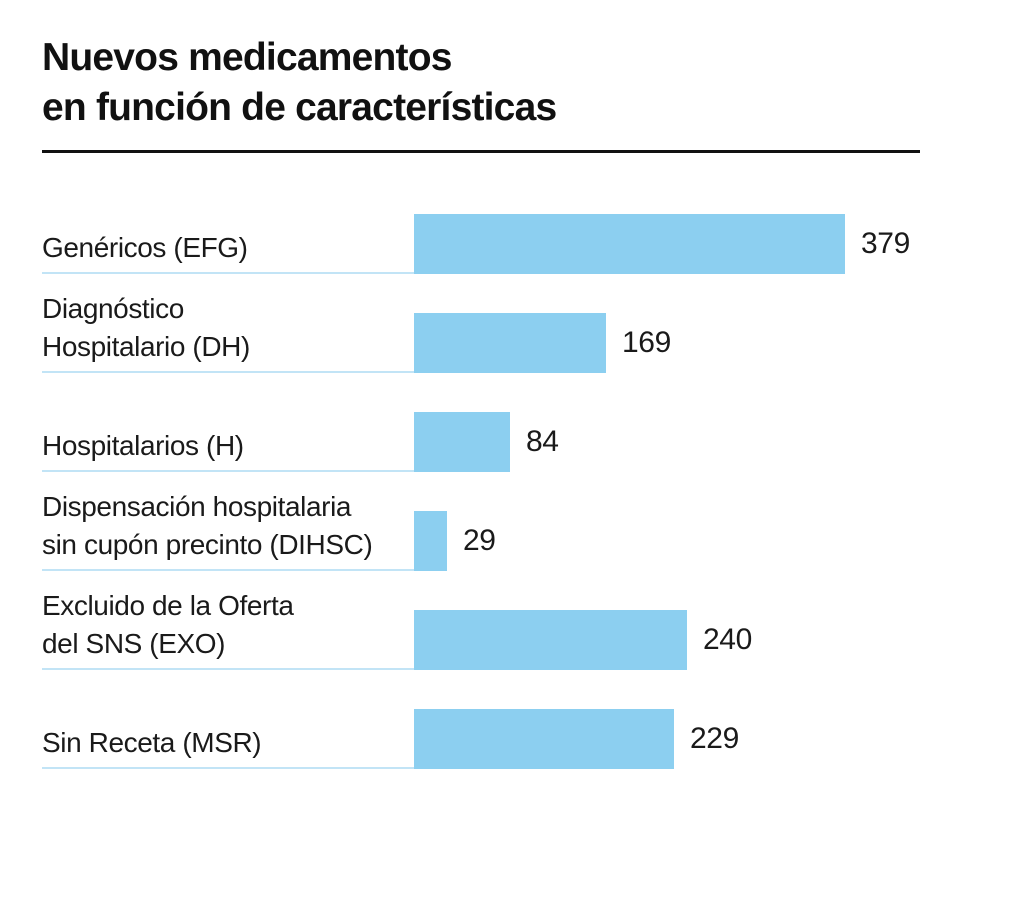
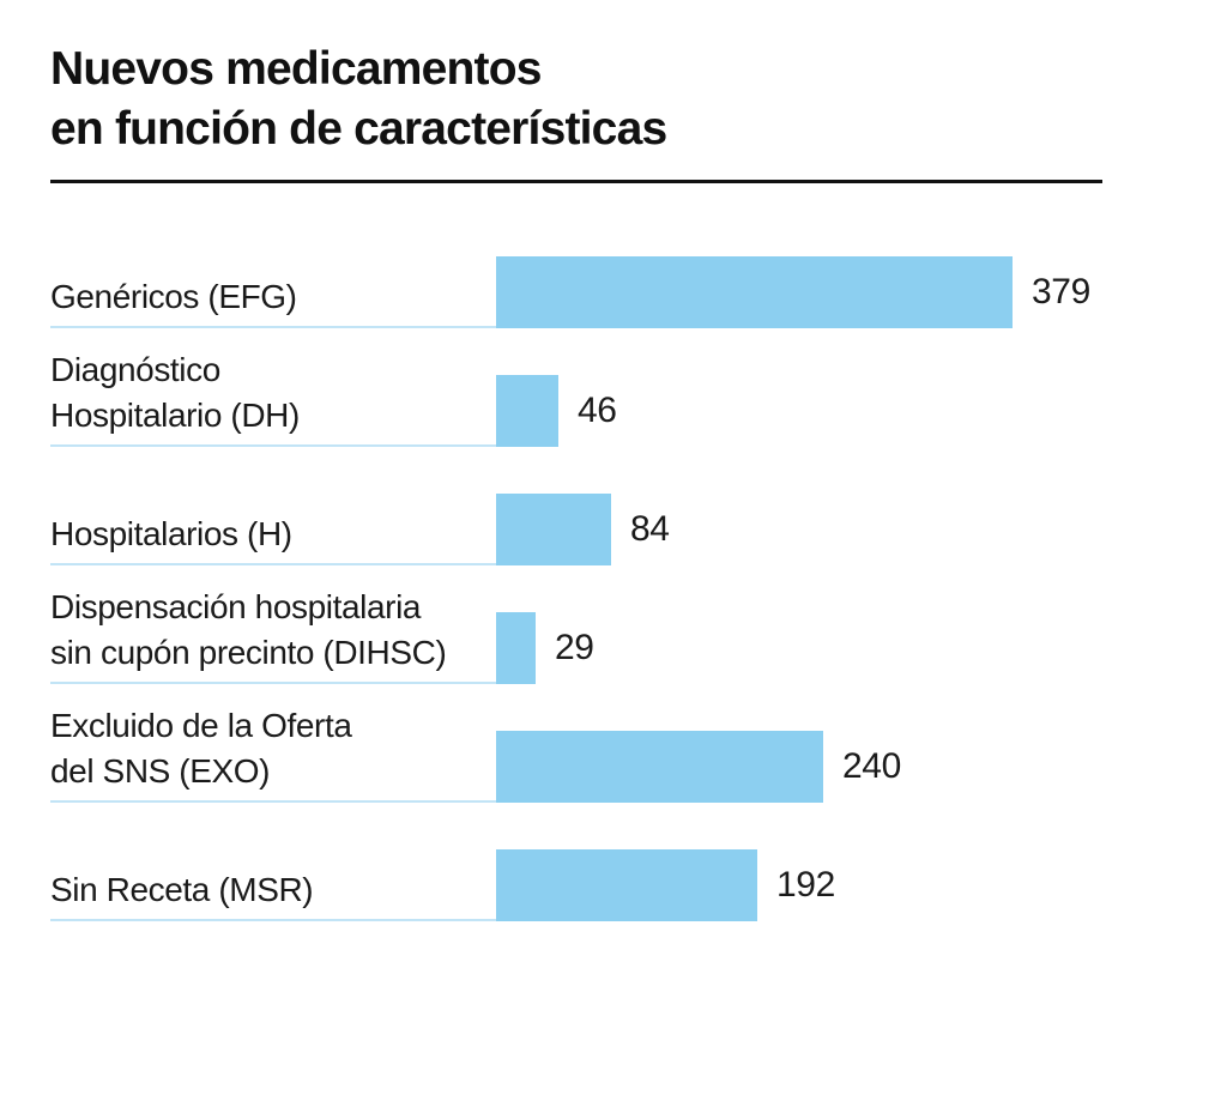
Diagnóstico Hospitalario (DH): 169 -> 46
Sin Receta (MSR): 229 -> 192
